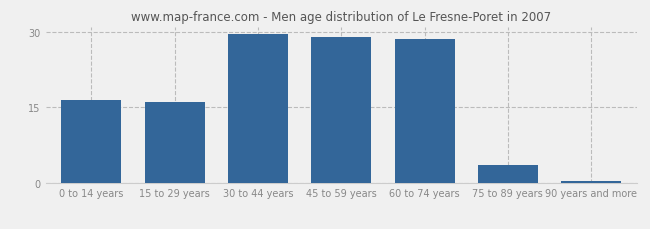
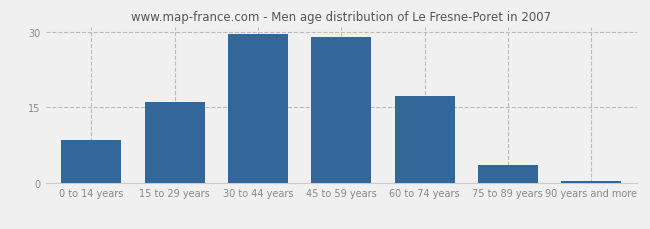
0 to 14 years: 16.5 -> 8.6
60 to 74 years: 28.5 -> 17.2
